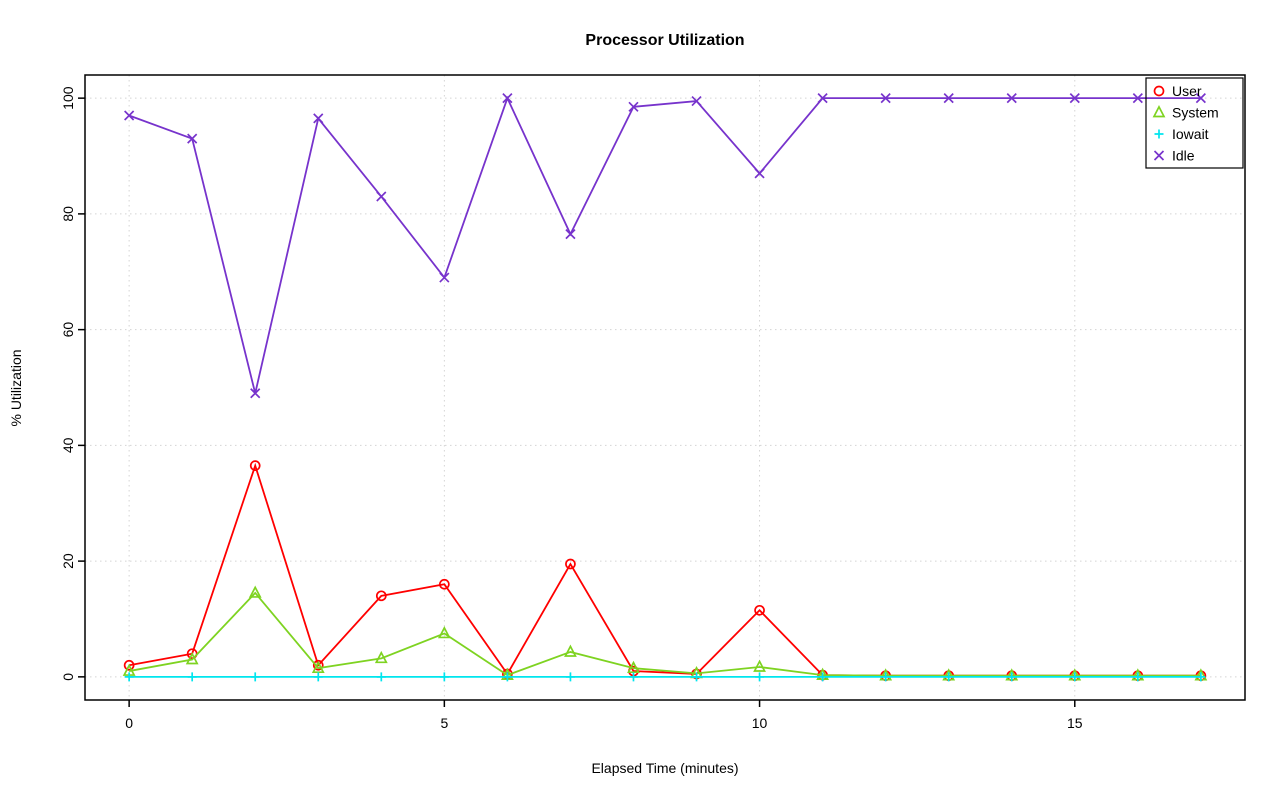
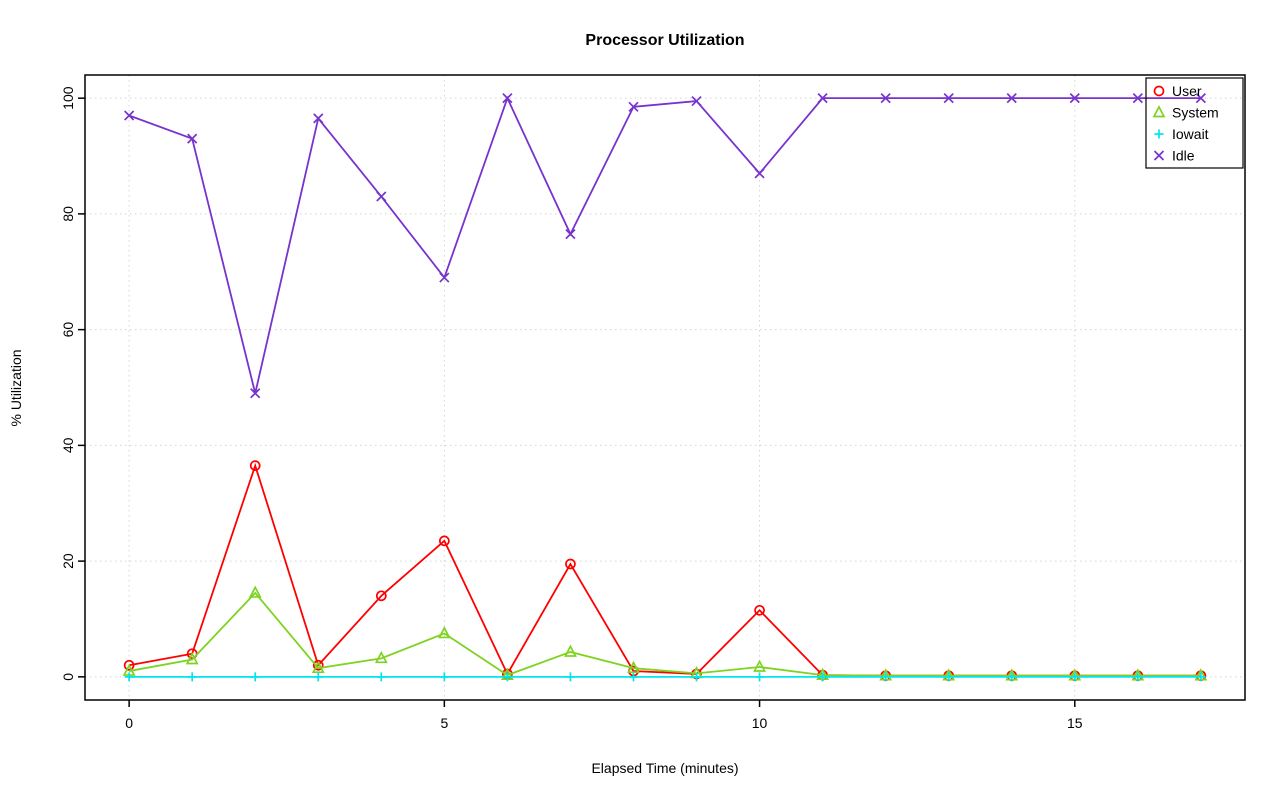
User/5: 16 -> 24
